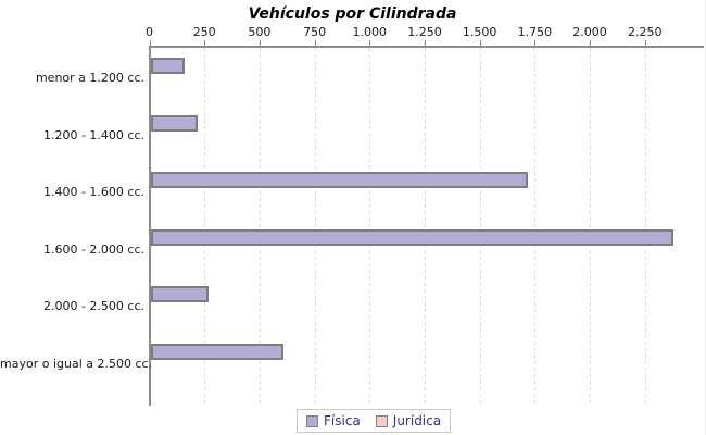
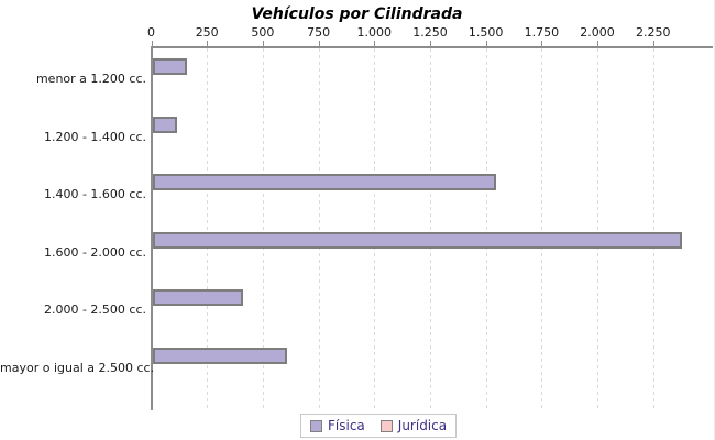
Física/1.200 - 1.400 cc.: 210 -> 110
Física/1.400 - 1.600 cc.: 1710 -> 1540
Física/2.000 - 2.500 cc.: 260 -> 400
